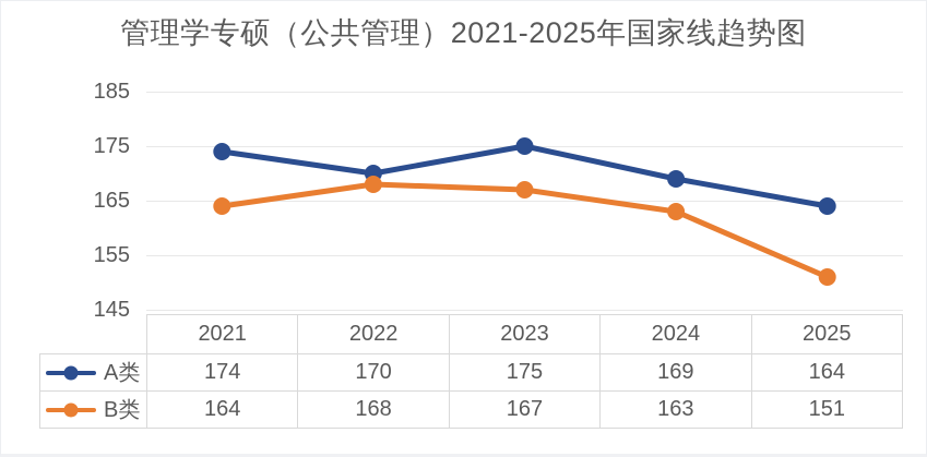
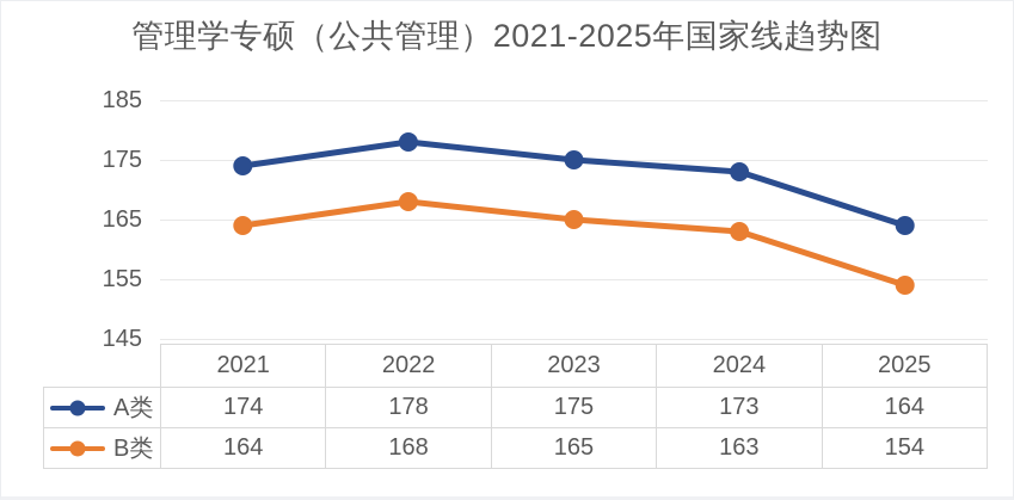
A类/2022: 170 -> 178
B类/2023: 167 -> 165
A类/2024: 169 -> 173
B类/2025: 151 -> 154
